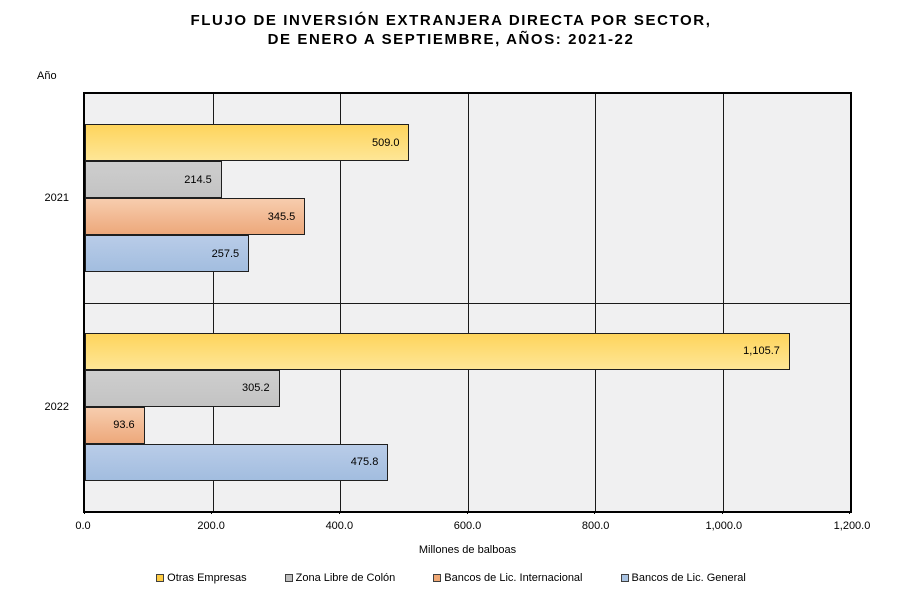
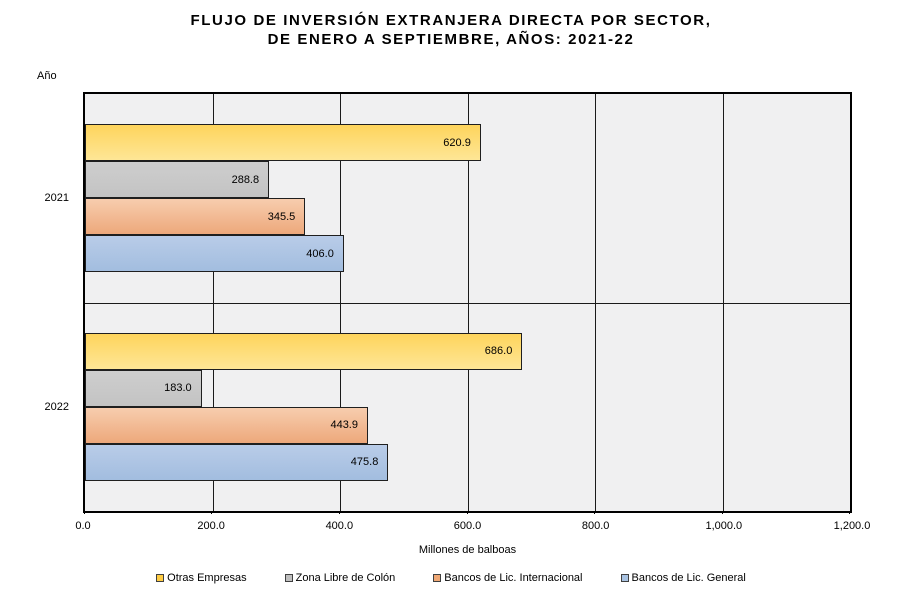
Otras Empresas/2021: 509.0 -> 620.9
Zona Libre de Colón/2021: 214.5 -> 288.8
Bancos de Lic. General/2021: 257.5 -> 406.0
Otras Empresas/2022: 1,105.7 -> 686.0
Zona Libre de Colón/2022: 305.2 -> 183.0
Bancos de Lic. Internacional/2022: 93.6 -> 443.9
